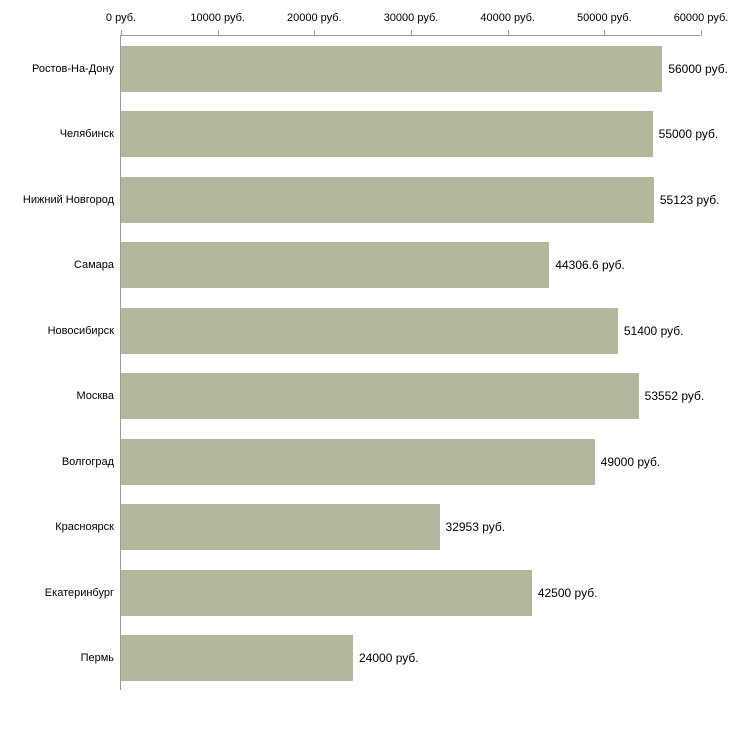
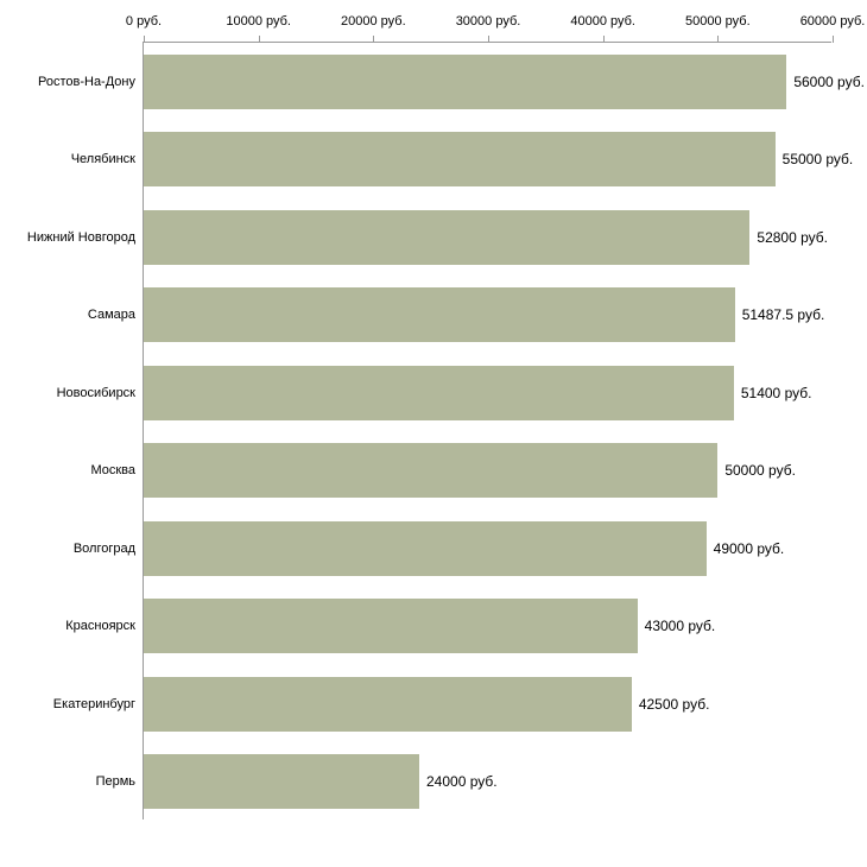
Нижний Новгород: 55123 -> 52800
Самара: 44306.6 -> 51487.5
Москва: 53552 -> 50000
Красноярск: 32953 -> 43000
